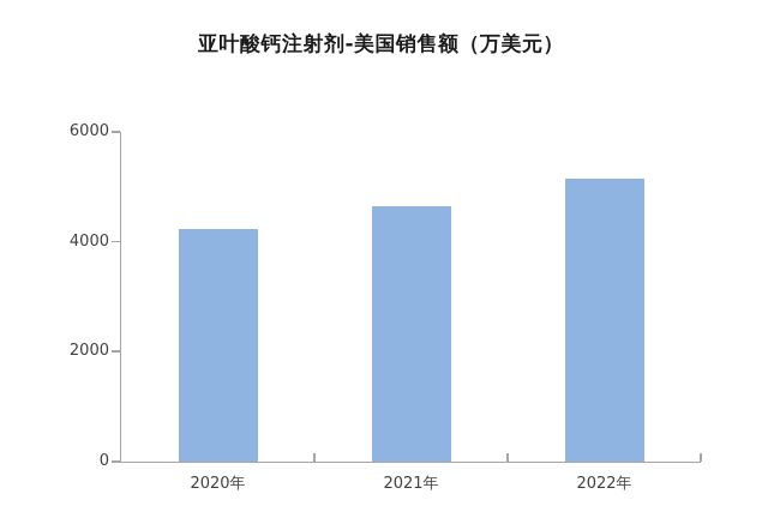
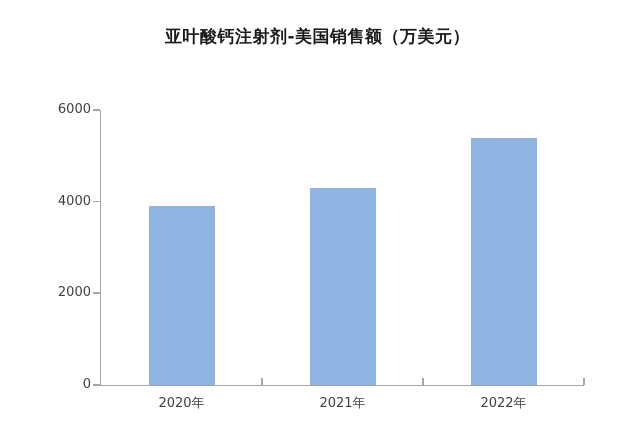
2020年: 4200 -> 3900
2021年: 4600 -> 4300
2022年: 5200 -> 5400
